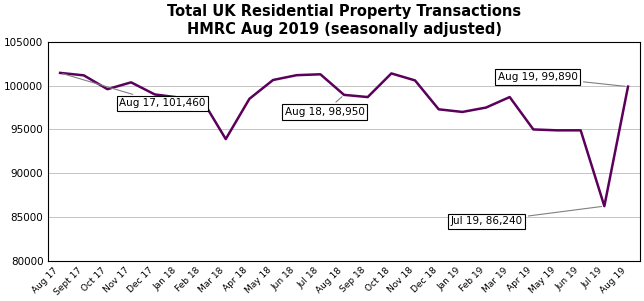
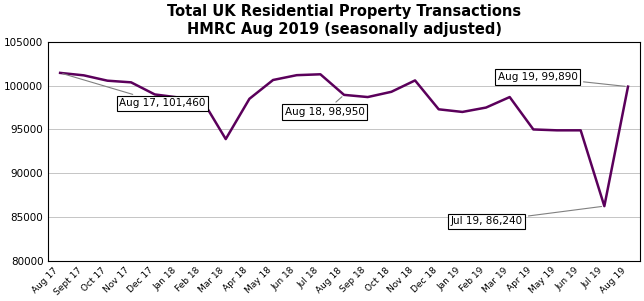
Oct 17: 99600 -> 100600
Oct 18: 101400 -> 99300
